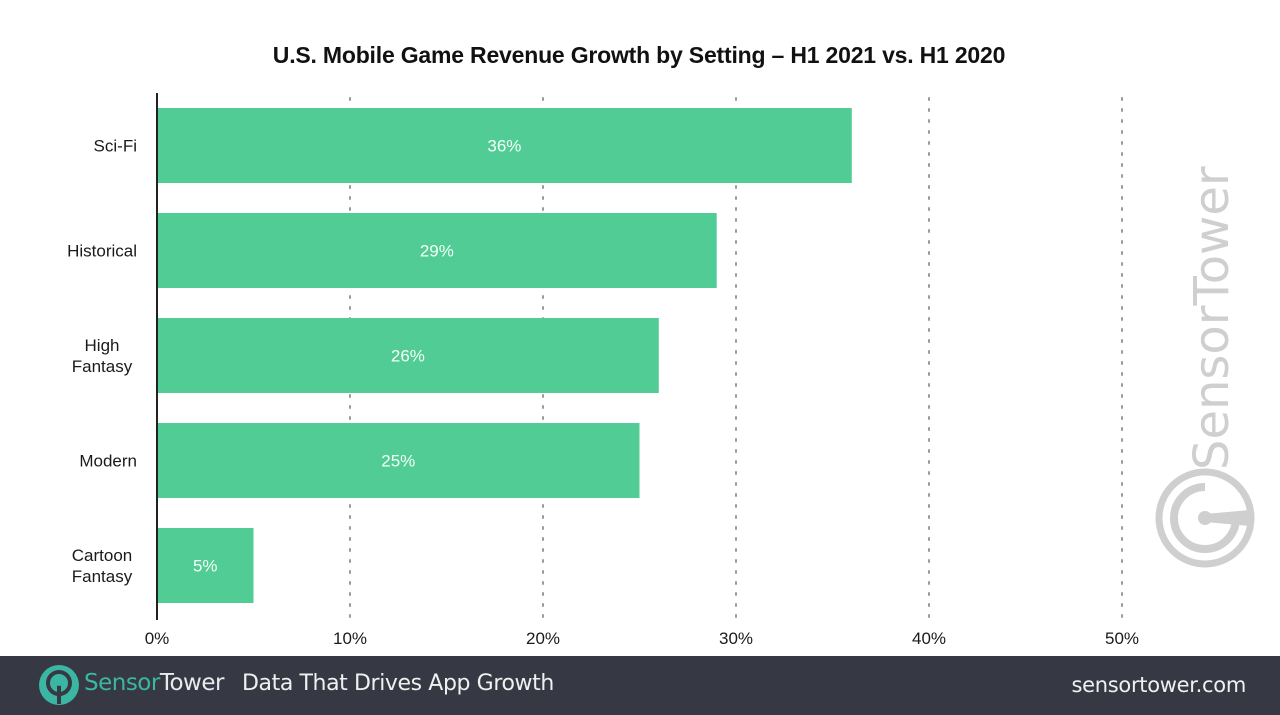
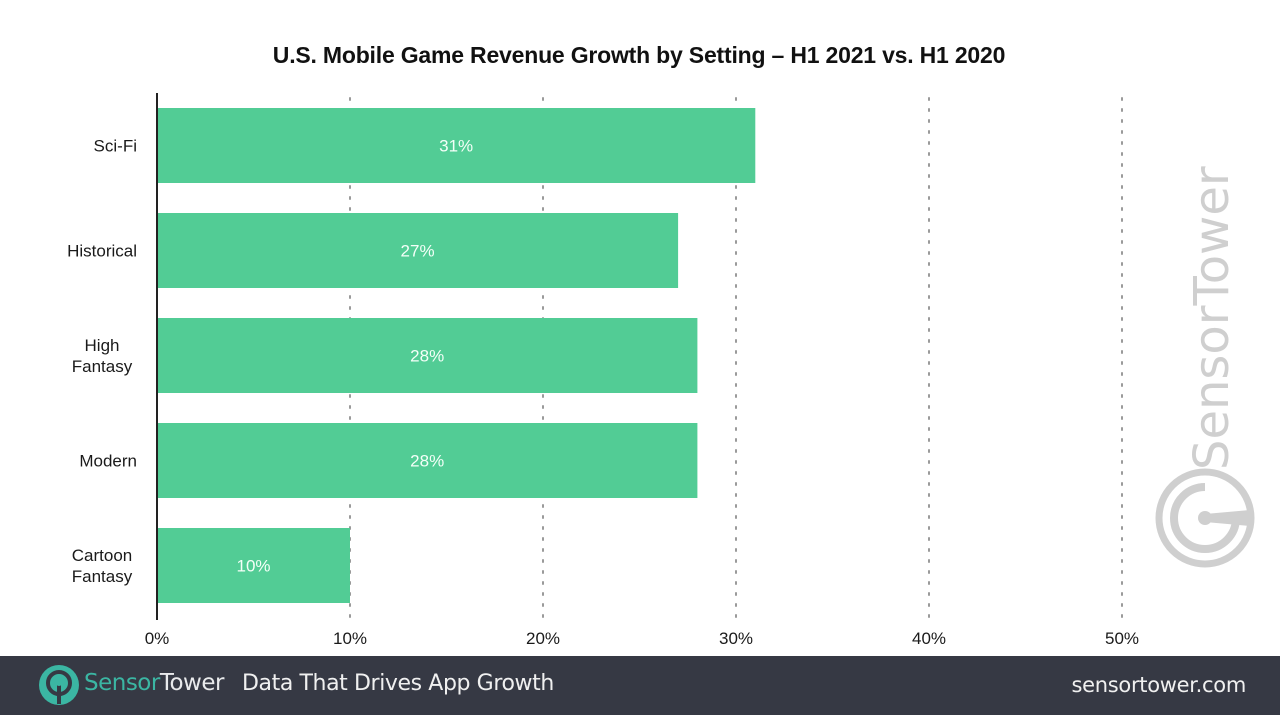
Sci-Fi: 36% -> 31%
Historical: 29% -> 27%
High Fantasy: 26% -> 28%
Modern: 25% -> 28%
Cartoon Fantasy: 5% -> 10%
